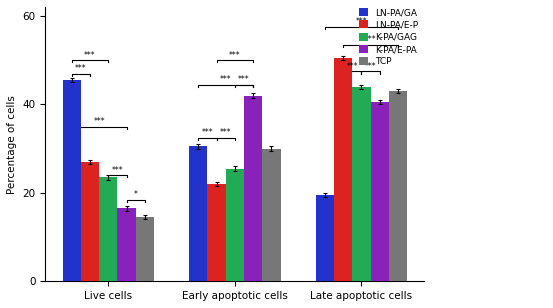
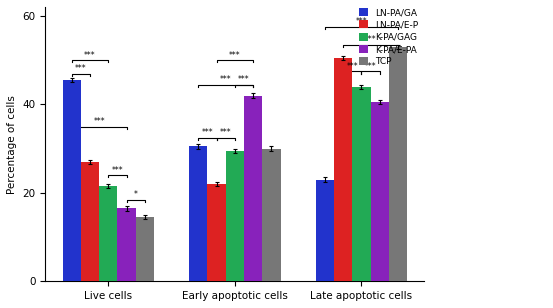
K-PA/GAG/Live cells: 23.5 -> 21.5
K-PA/GAG/Early apoptotic cells: 25.5 -> 29.5
LN-PA/GA/Late apoptotic cells: 19.5 -> 23.0
TCP/Late apoptotic cells: 43.0 -> 53.0
